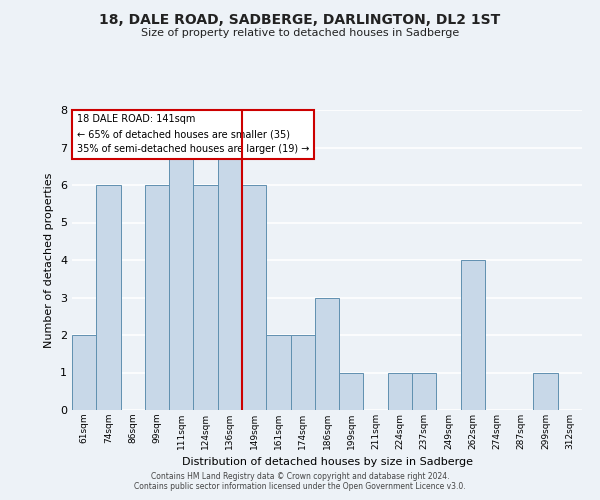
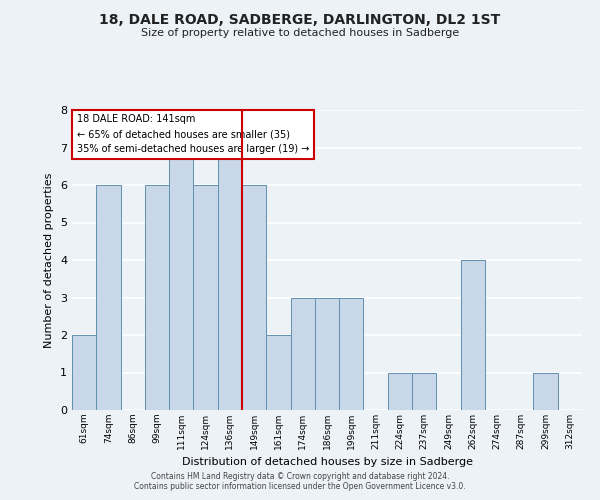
174sqm: 2 -> 3
199sqm: 1 -> 3
